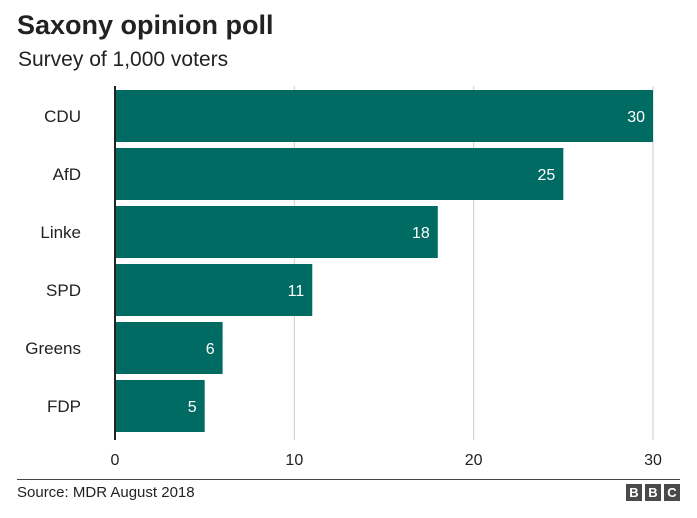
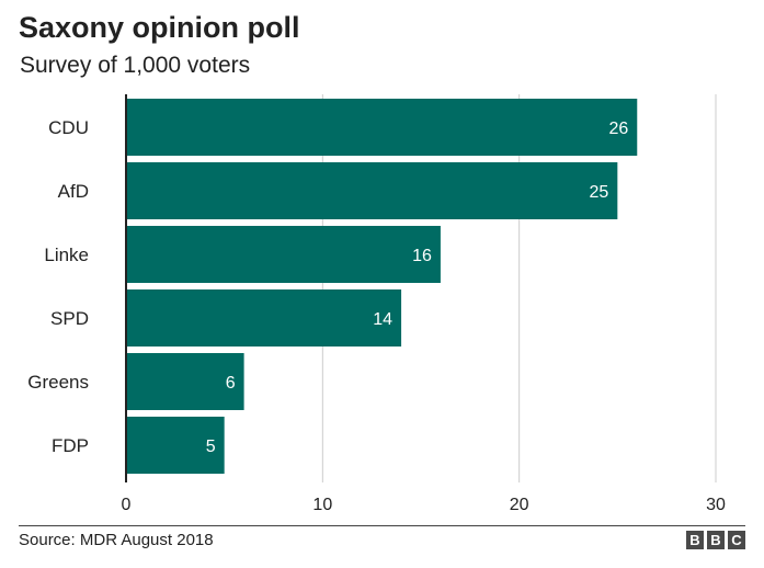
CDU: 30 -> 26
Linke: 18 -> 16
SPD: 11 -> 14
